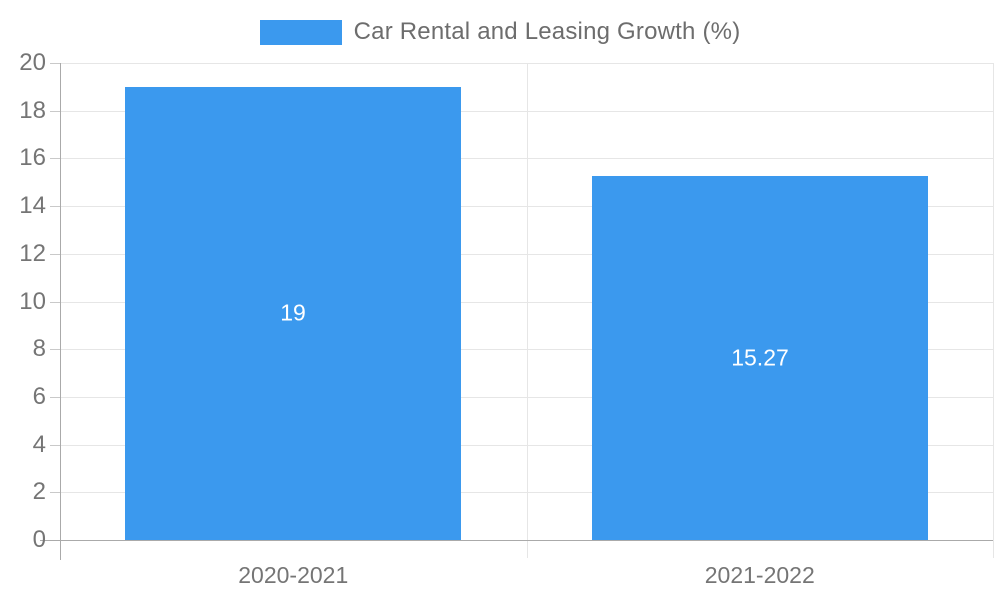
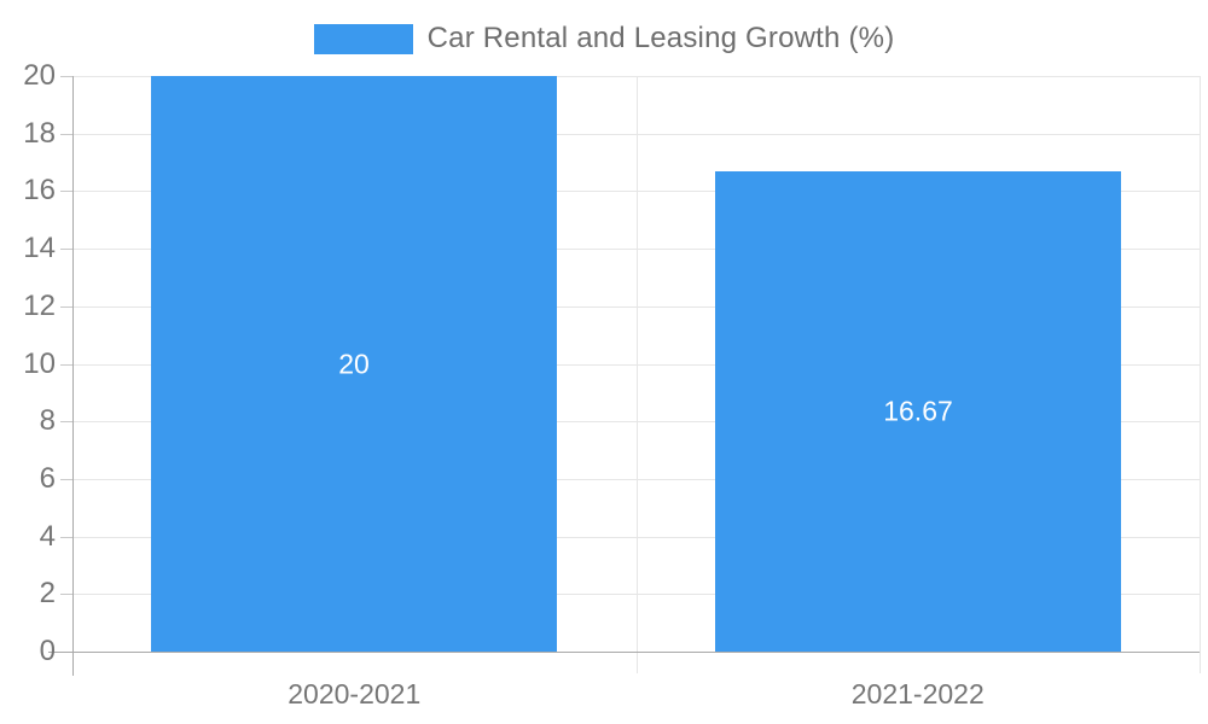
2020-2021: 19 -> 20
2021-2022: 15.27 -> 16.67
